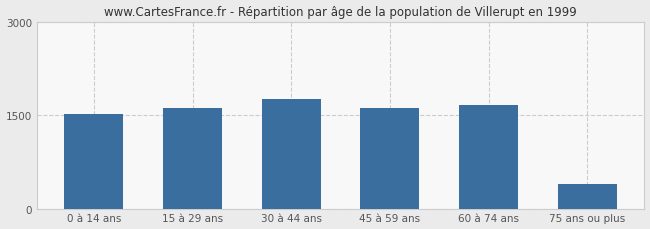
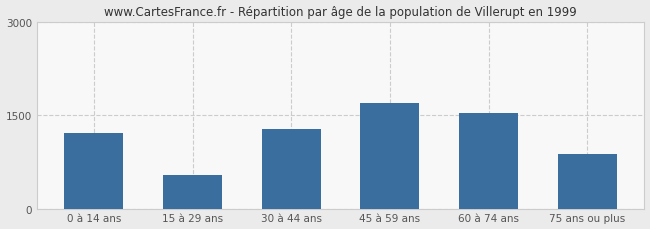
0 à 14 ans: 1510 -> 1220
15 à 29 ans: 1610 -> 540
30 à 44 ans: 1750 -> 1280
45 à 59 ans: 1610 -> 1700
60 à 74 ans: 1660 -> 1540
75 ans ou plus: 390 -> 880
